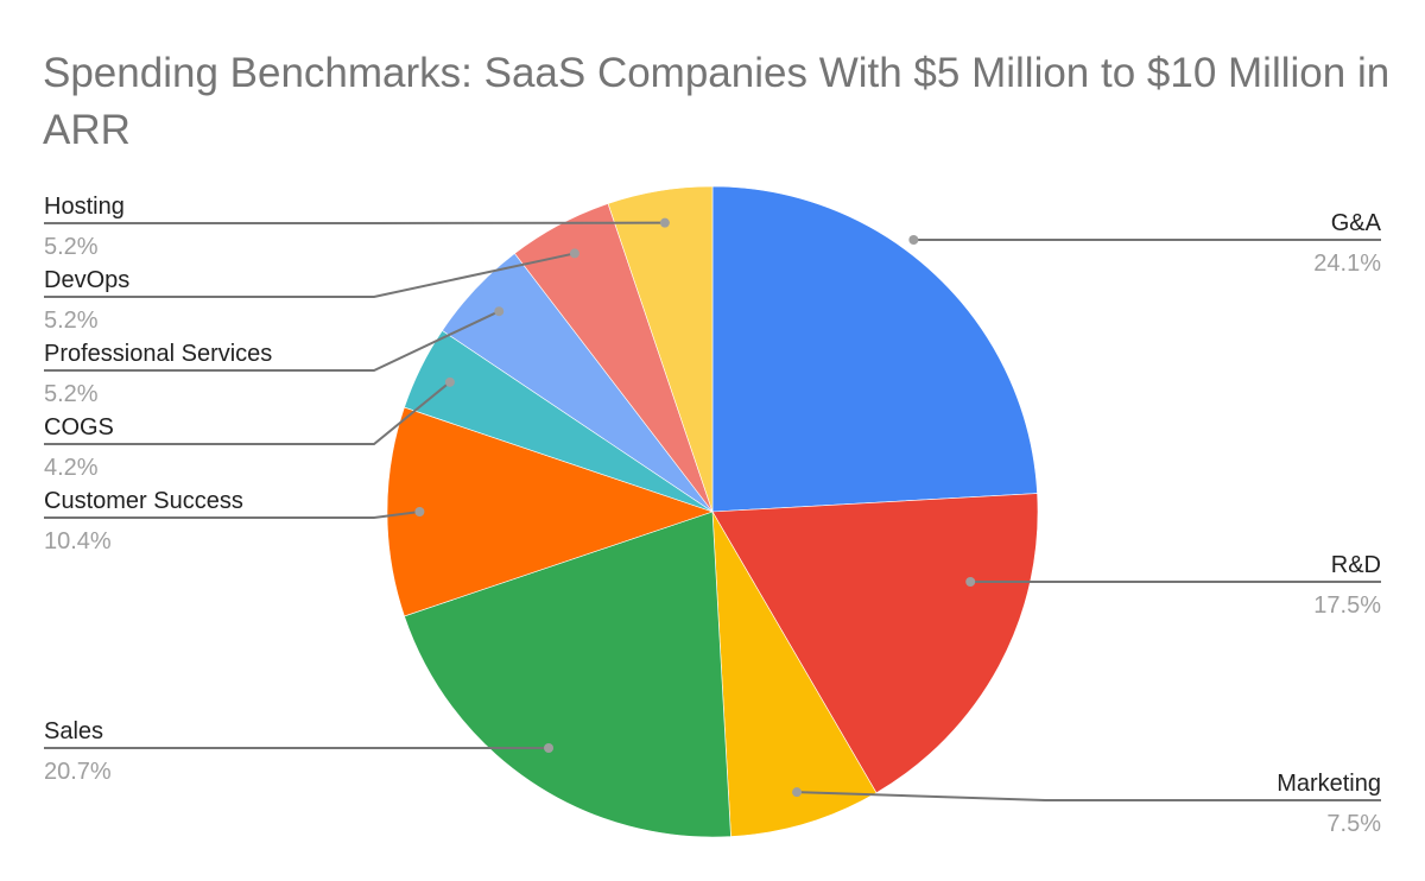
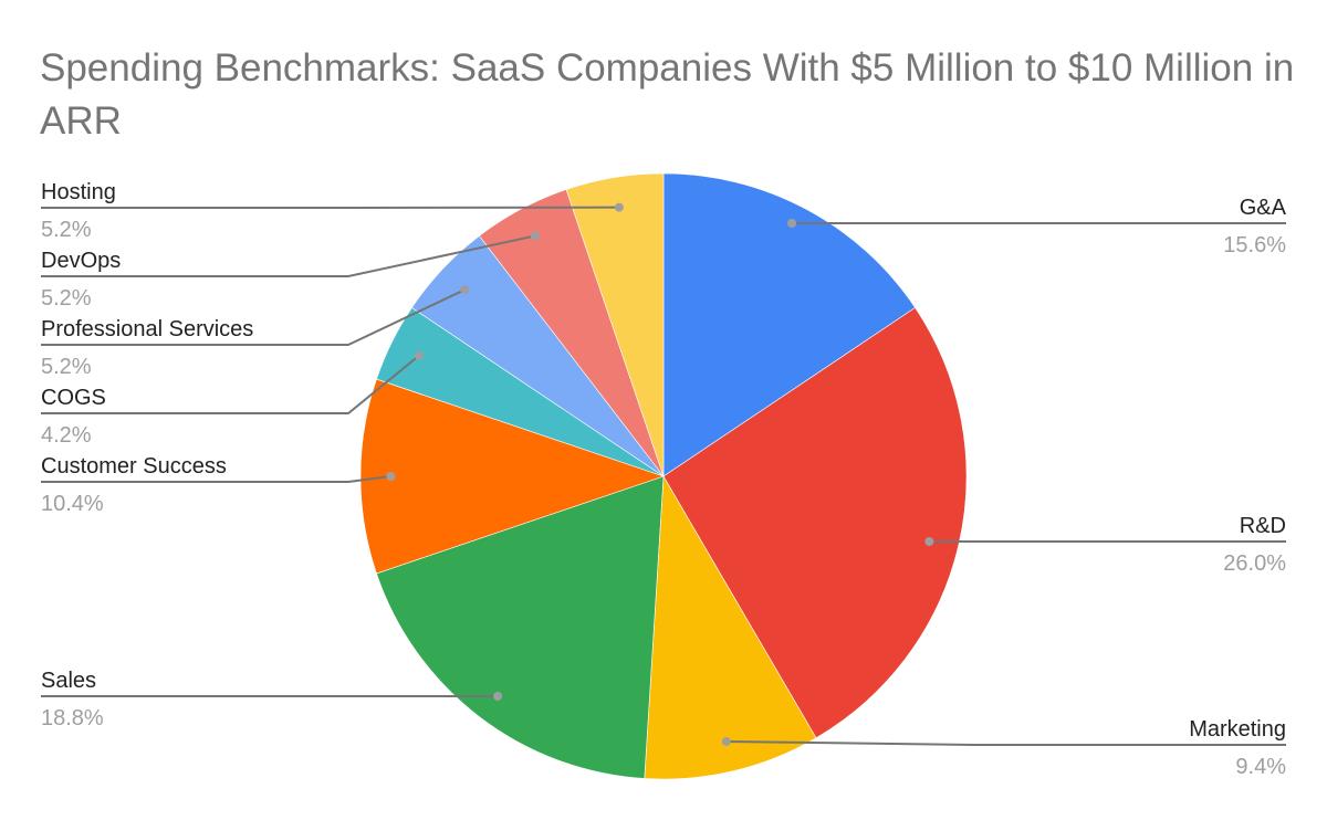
G&A: 24.1% -> 15.6%
R&D: 17.5% -> 26.0%
Marketing: 7.5% -> 9.4%
Sales: 20.7% -> 18.8%
